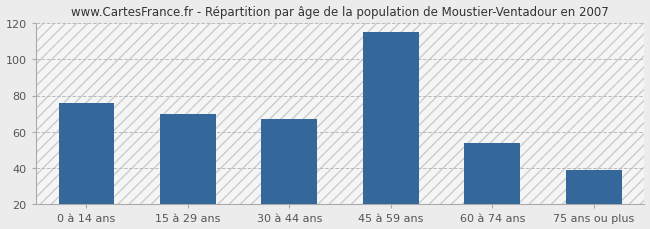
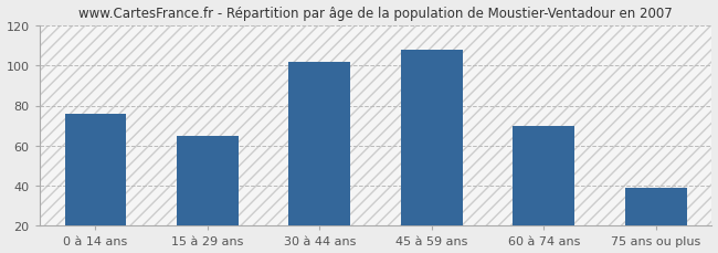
15 à 29 ans: 70 -> 65
30 à 44 ans: 67 -> 102
45 à 59 ans: 115 -> 108
60 à 74 ans: 54 -> 70
